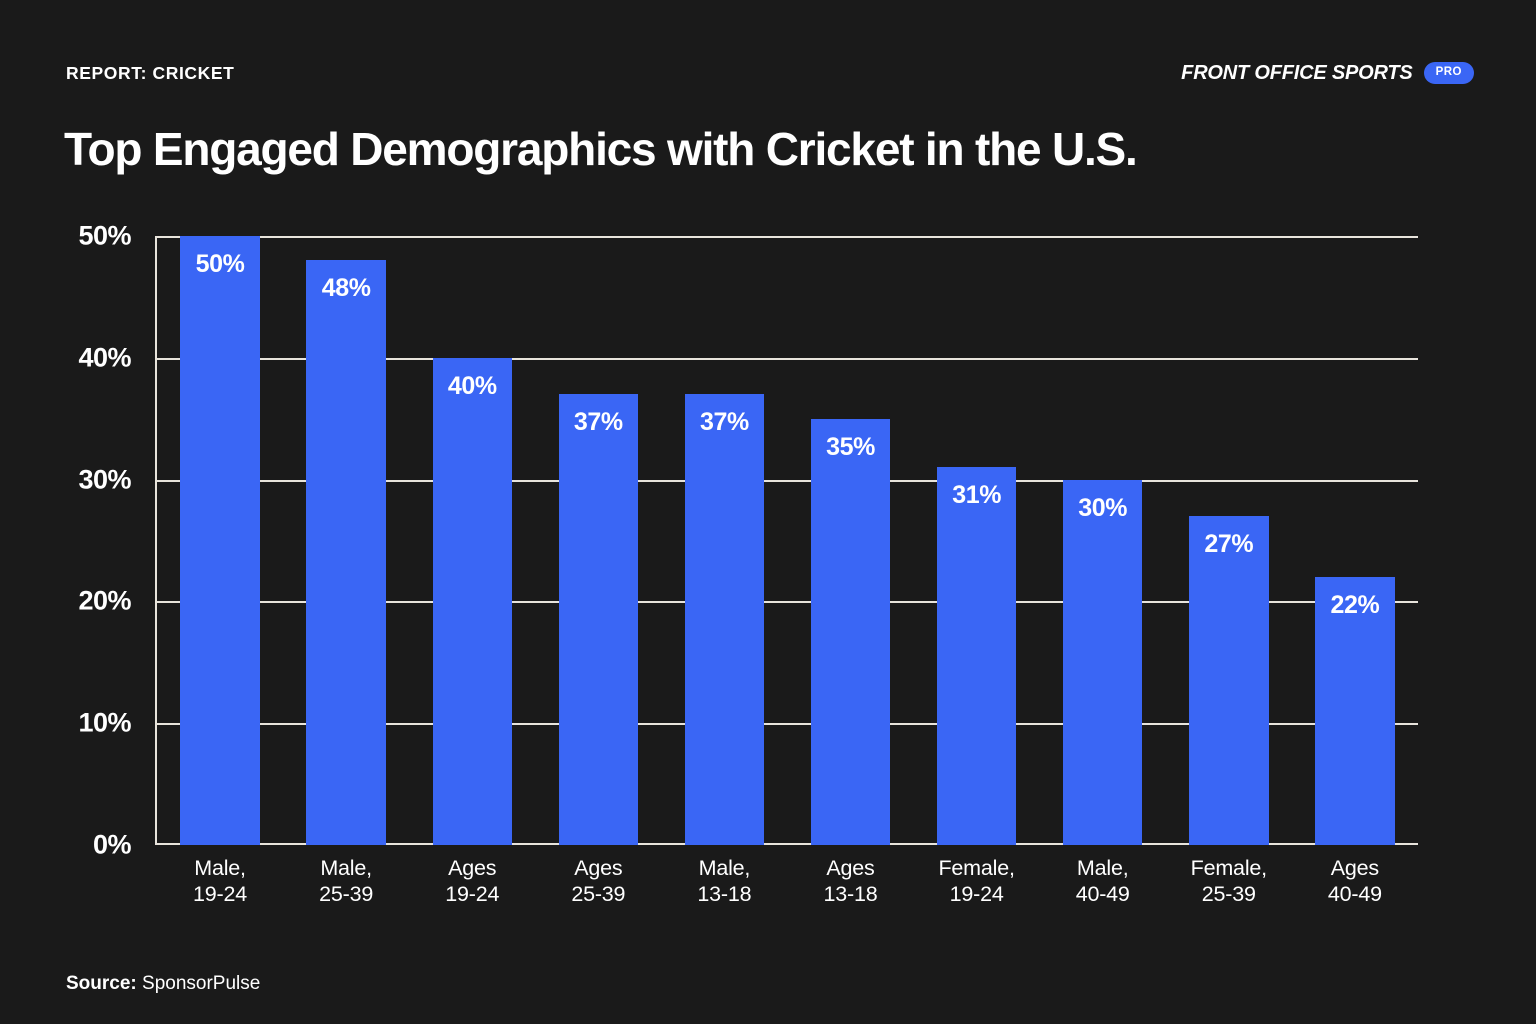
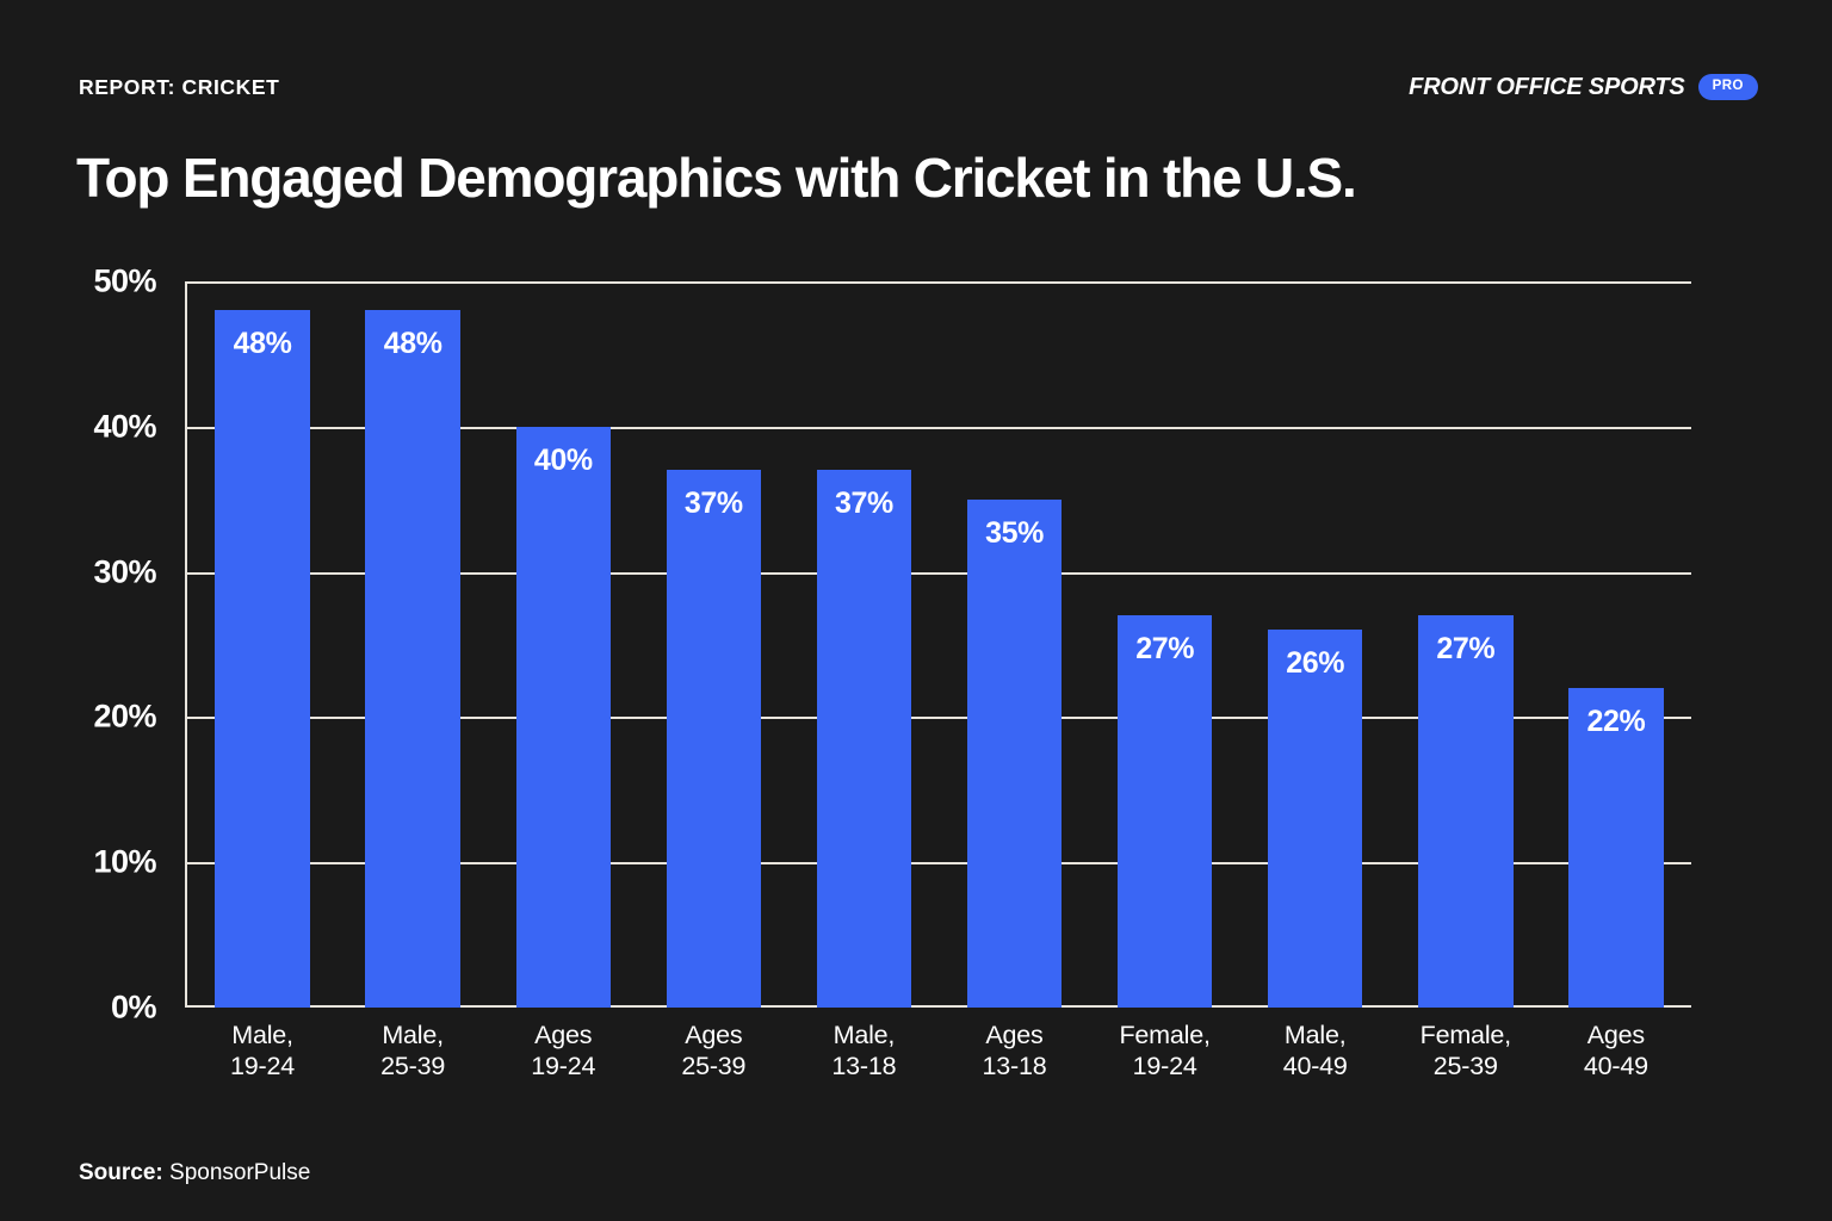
Male, 19-24: 50% -> 48%
Female, 19-24: 31% -> 27%
Male, 40-49: 30% -> 26%
